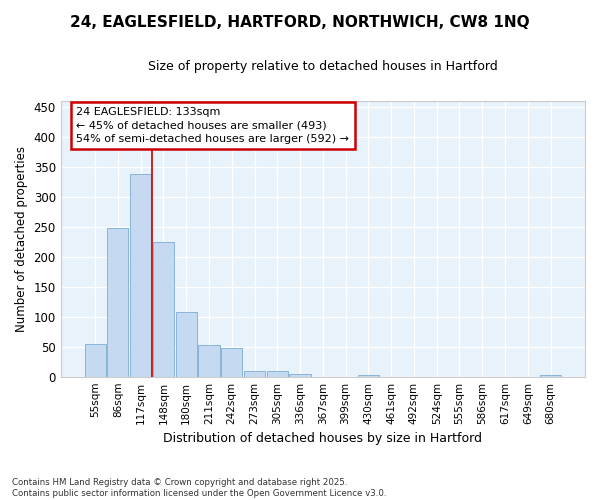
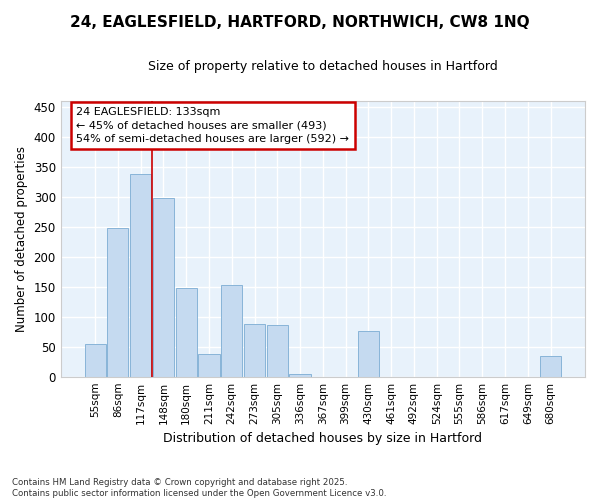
148sqm: 224 -> 298
180sqm: 107 -> 148
211sqm: 53 -> 38
242sqm: 48 -> 152
273sqm: 10 -> 88
305sqm: 10 -> 86
430sqm: 3 -> 76
680sqm: 2 -> 34
